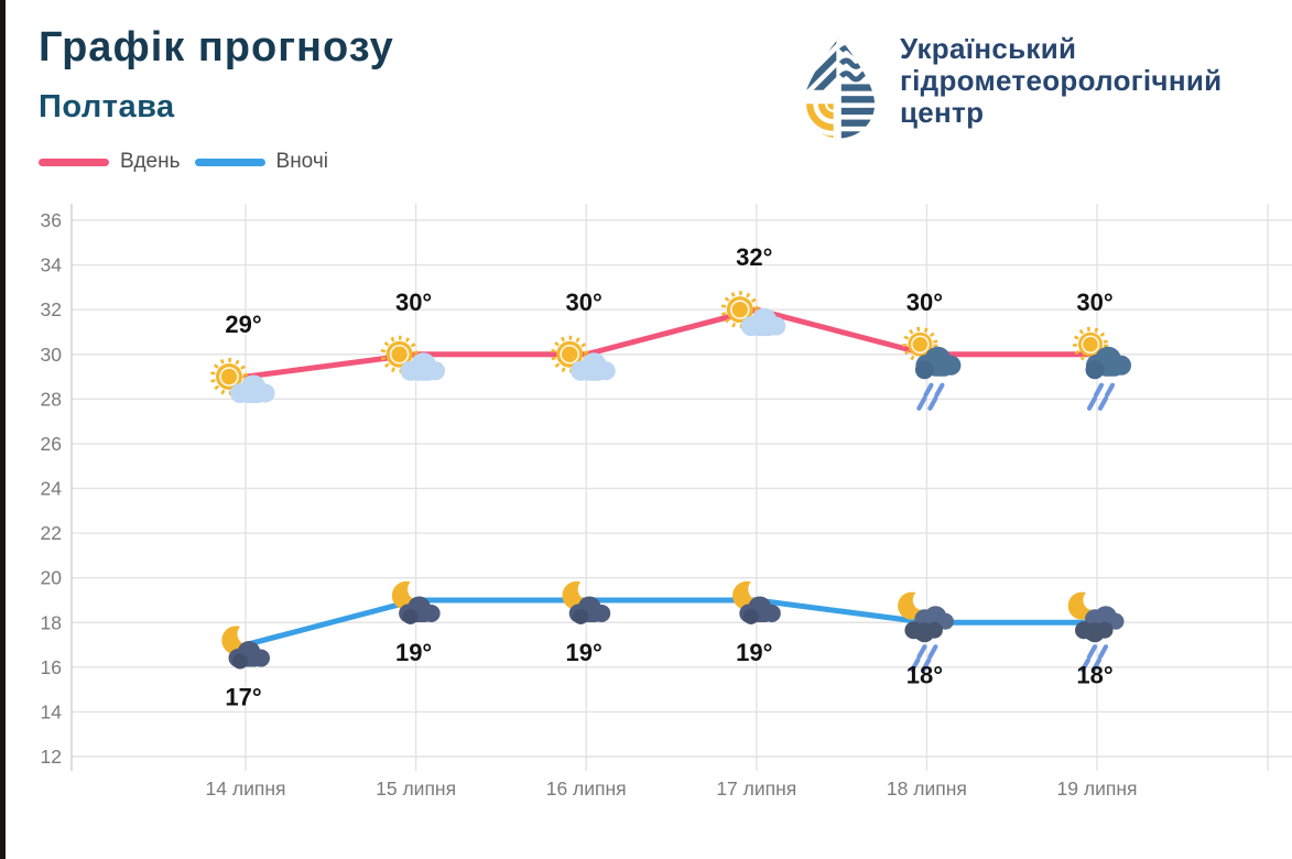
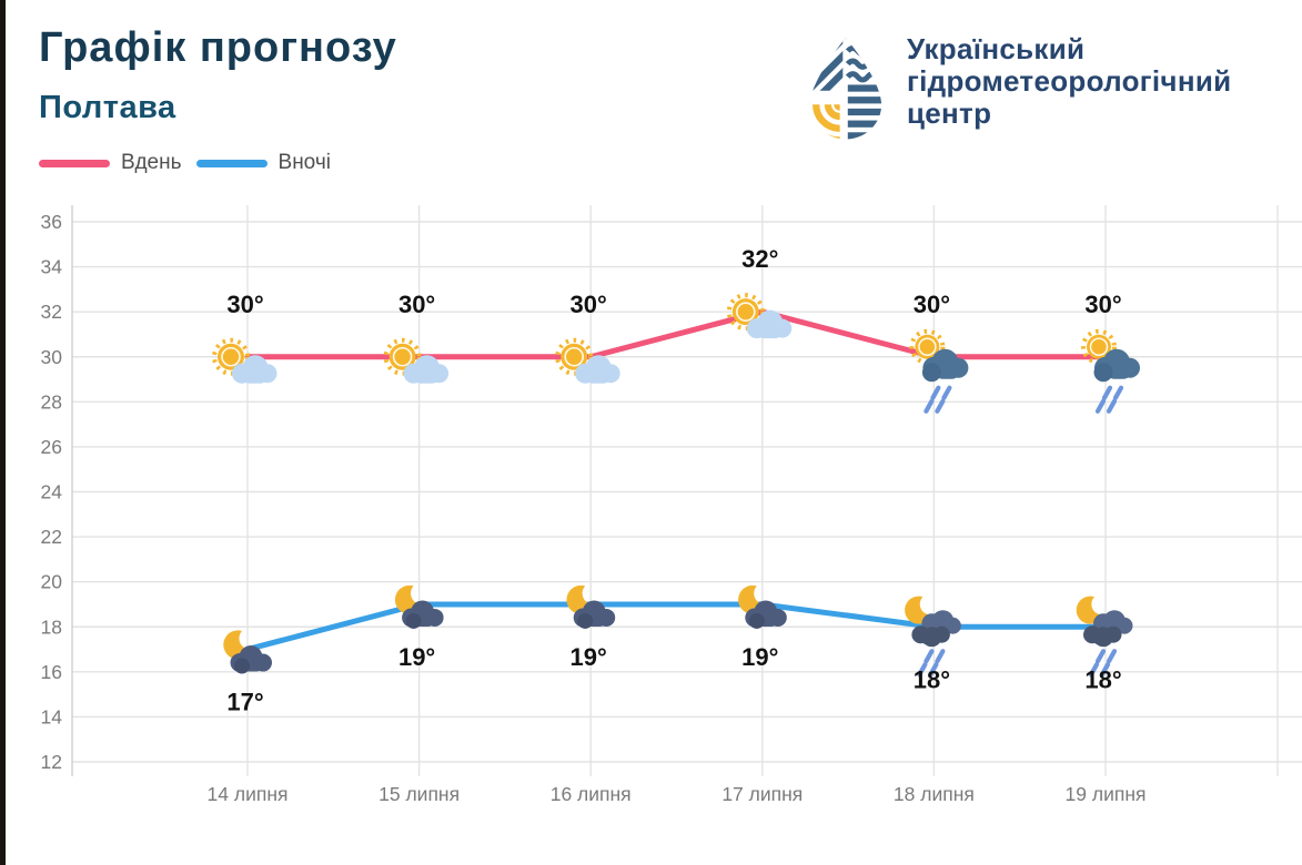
Вдень/14 липня: 29° -> 30°
